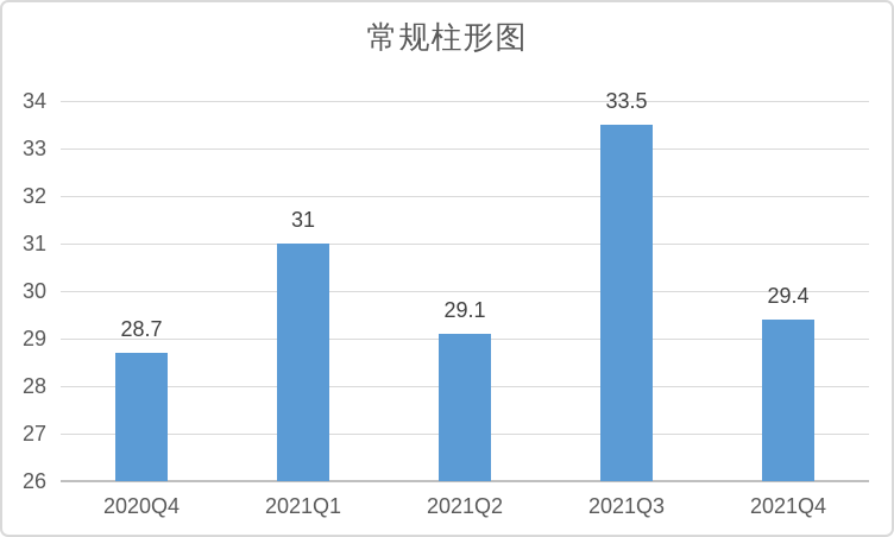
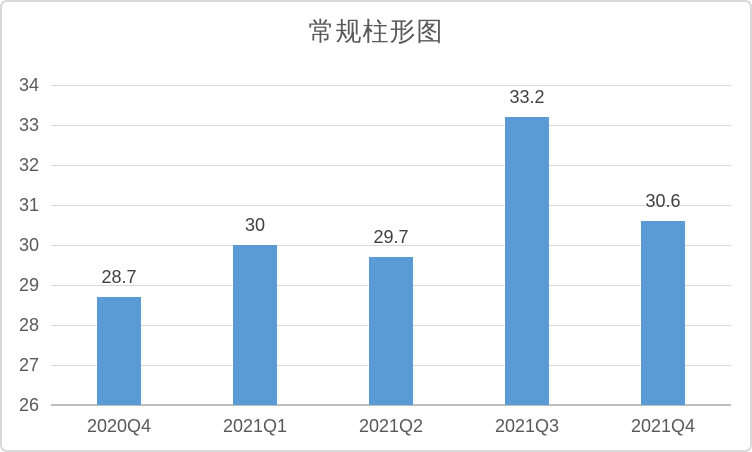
2021Q1: 31 -> 30
2021Q2: 29.1 -> 29.7
2021Q3: 33.5 -> 33.2
2021Q4: 29.4 -> 30.6
